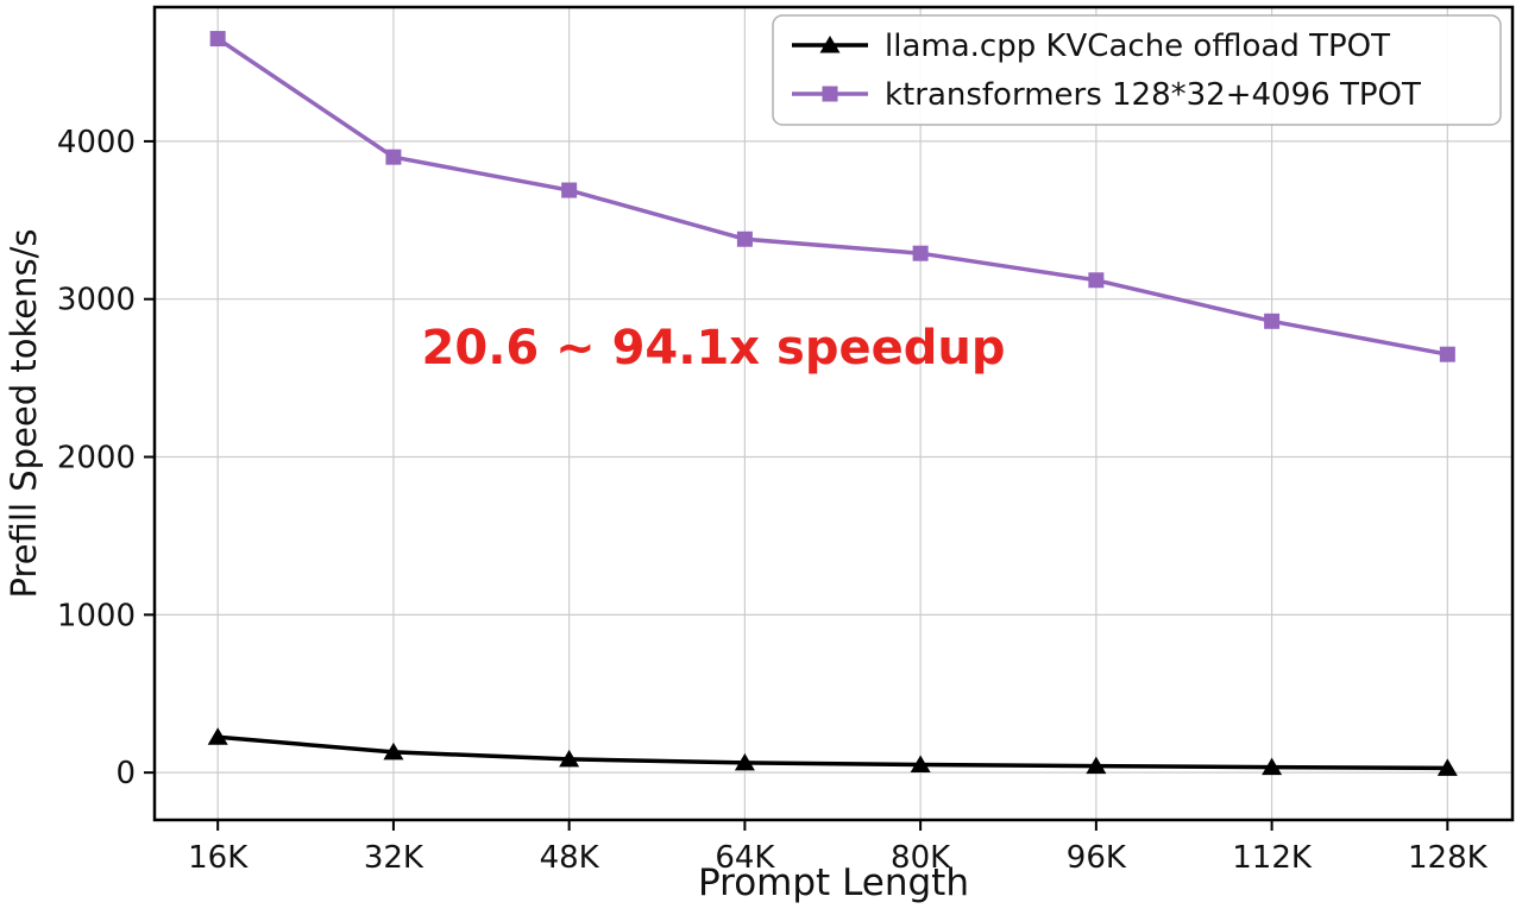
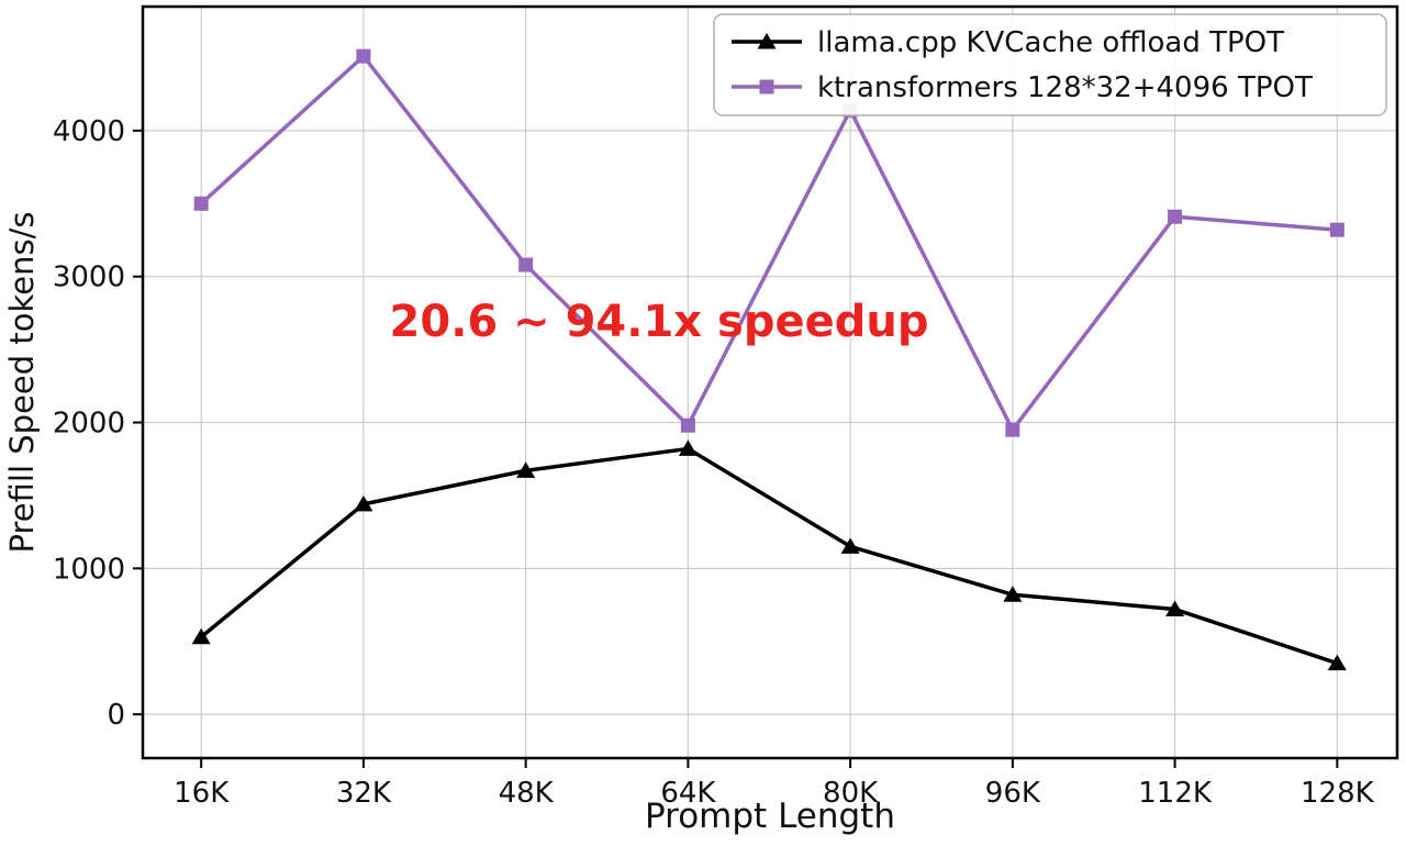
llama.cpp KVCache offload TPOT/16K: 220 -> 530
ktransformers 128*32+4096 TPOT/16K: 4650 -> 3500
llama.cpp KVCache offload TPOT/32K: 130 -> 1440
ktransformers 128*32+4096 TPOT/32K: 3900 -> 4510
llama.cpp KVCache offload TPOT/48K: 80 -> 1670
ktransformers 128*32+4096 TPOT/48K: 3690 -> 3080
llama.cpp KVCache offload TPOT/64K: 60 -> 1820
ktransformers 128*32+4096 TPOT/64K: 3380 -> 1980
llama.cpp KVCache offload TPOT/80K: 50 -> 1150
ktransformers 128*32+4096 TPOT/80K: 3290 -> 4140
llama.cpp KVCache offload TPOT/96K: 40 -> 820
ktransformers 128*32+4096 TPOT/96K: 3120 -> 1950
llama.cpp KVCache offload TPOT/112K: 30 -> 720
ktransformers 128*32+4096 TPOT/112K: 2860 -> 3410
llama.cpp KVCache offload TPOT/128K: 30 -> 350
ktransformers 128*32+4096 TPOT/128K: 2650 -> 3320
